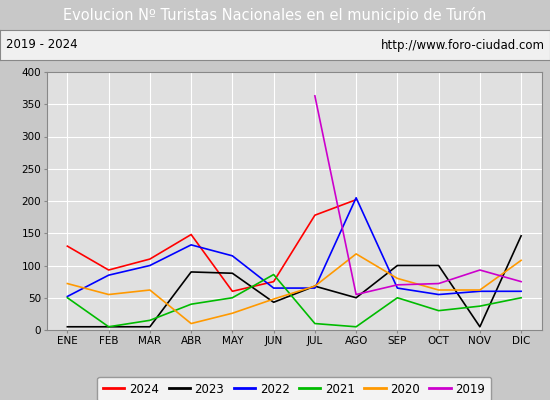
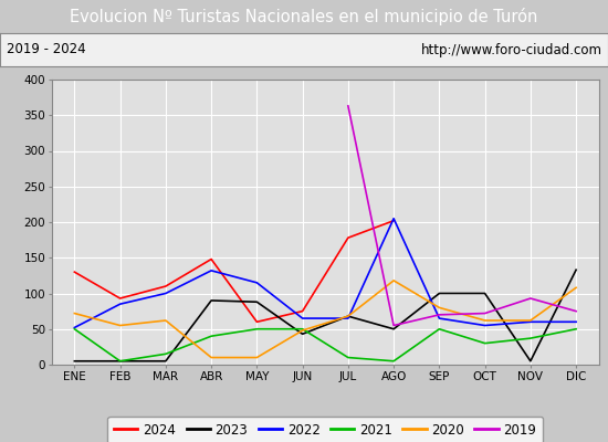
2020/MAY: 26 -> 10
2021/JUN: 86 -> 50
2023/DIC: 146 -> 133
